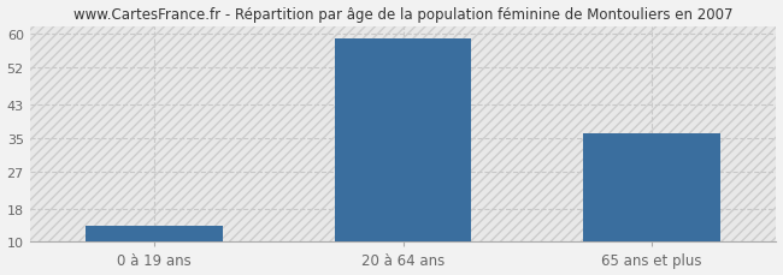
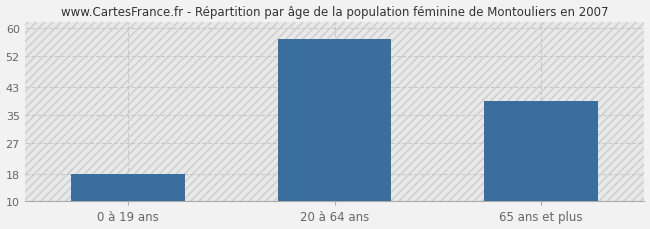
0 à 19 ans: 14 -> 18
20 à 64 ans: 59 -> 57
65 ans et plus: 36 -> 39
